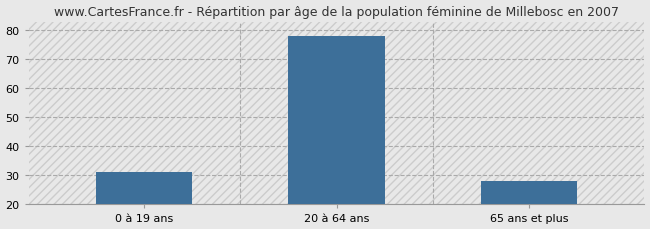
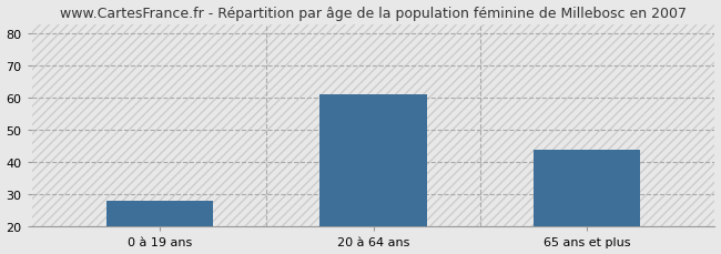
0 à 19 ans: 31 -> 28
20 à 64 ans: 78 -> 61
65 ans et plus: 28 -> 44
